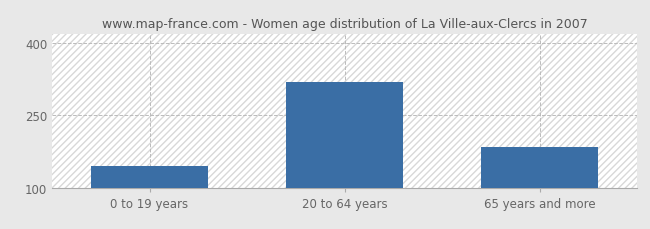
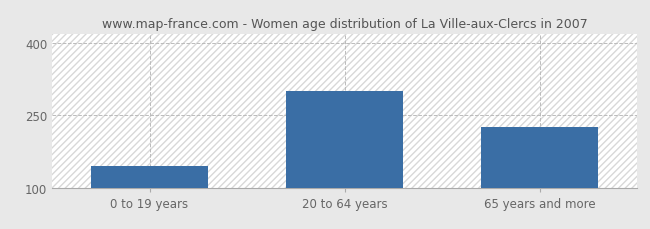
20 to 64 years: 320 -> 300
65 years and more: 185 -> 225
